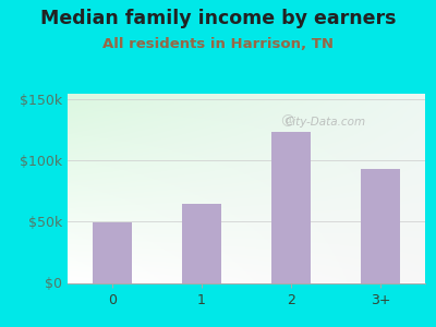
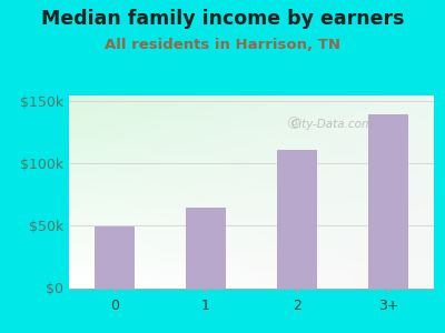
2: $123k -> $111k
3+: $93k -> $139k
